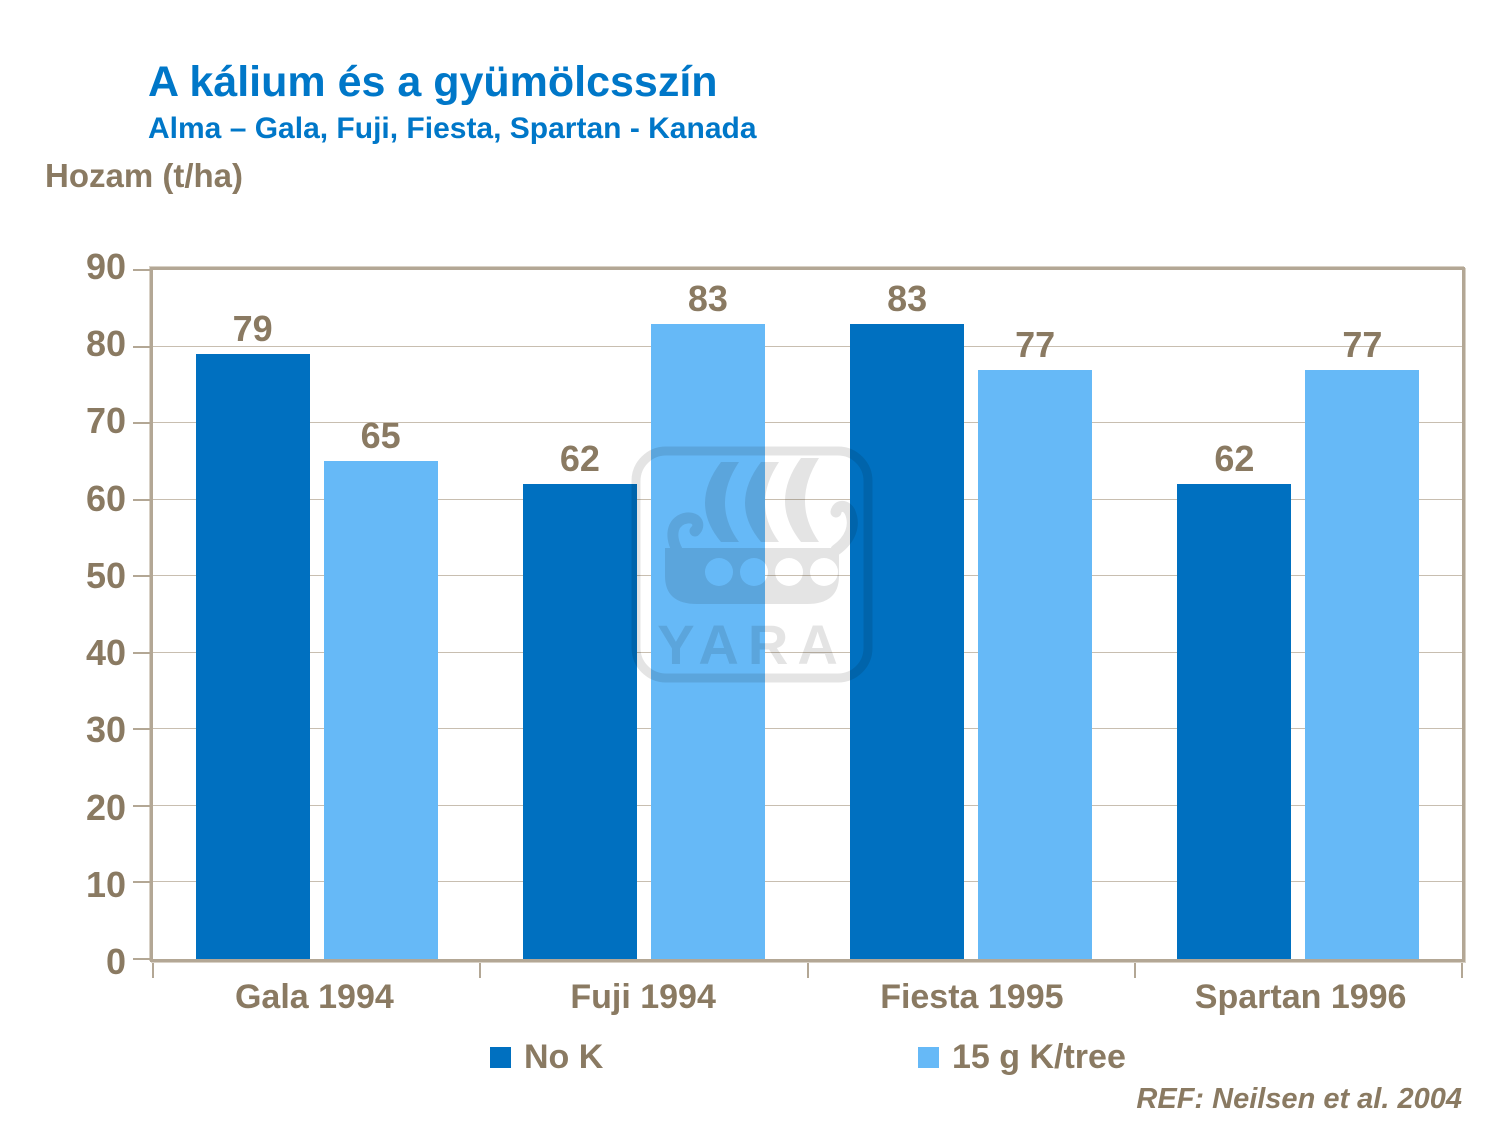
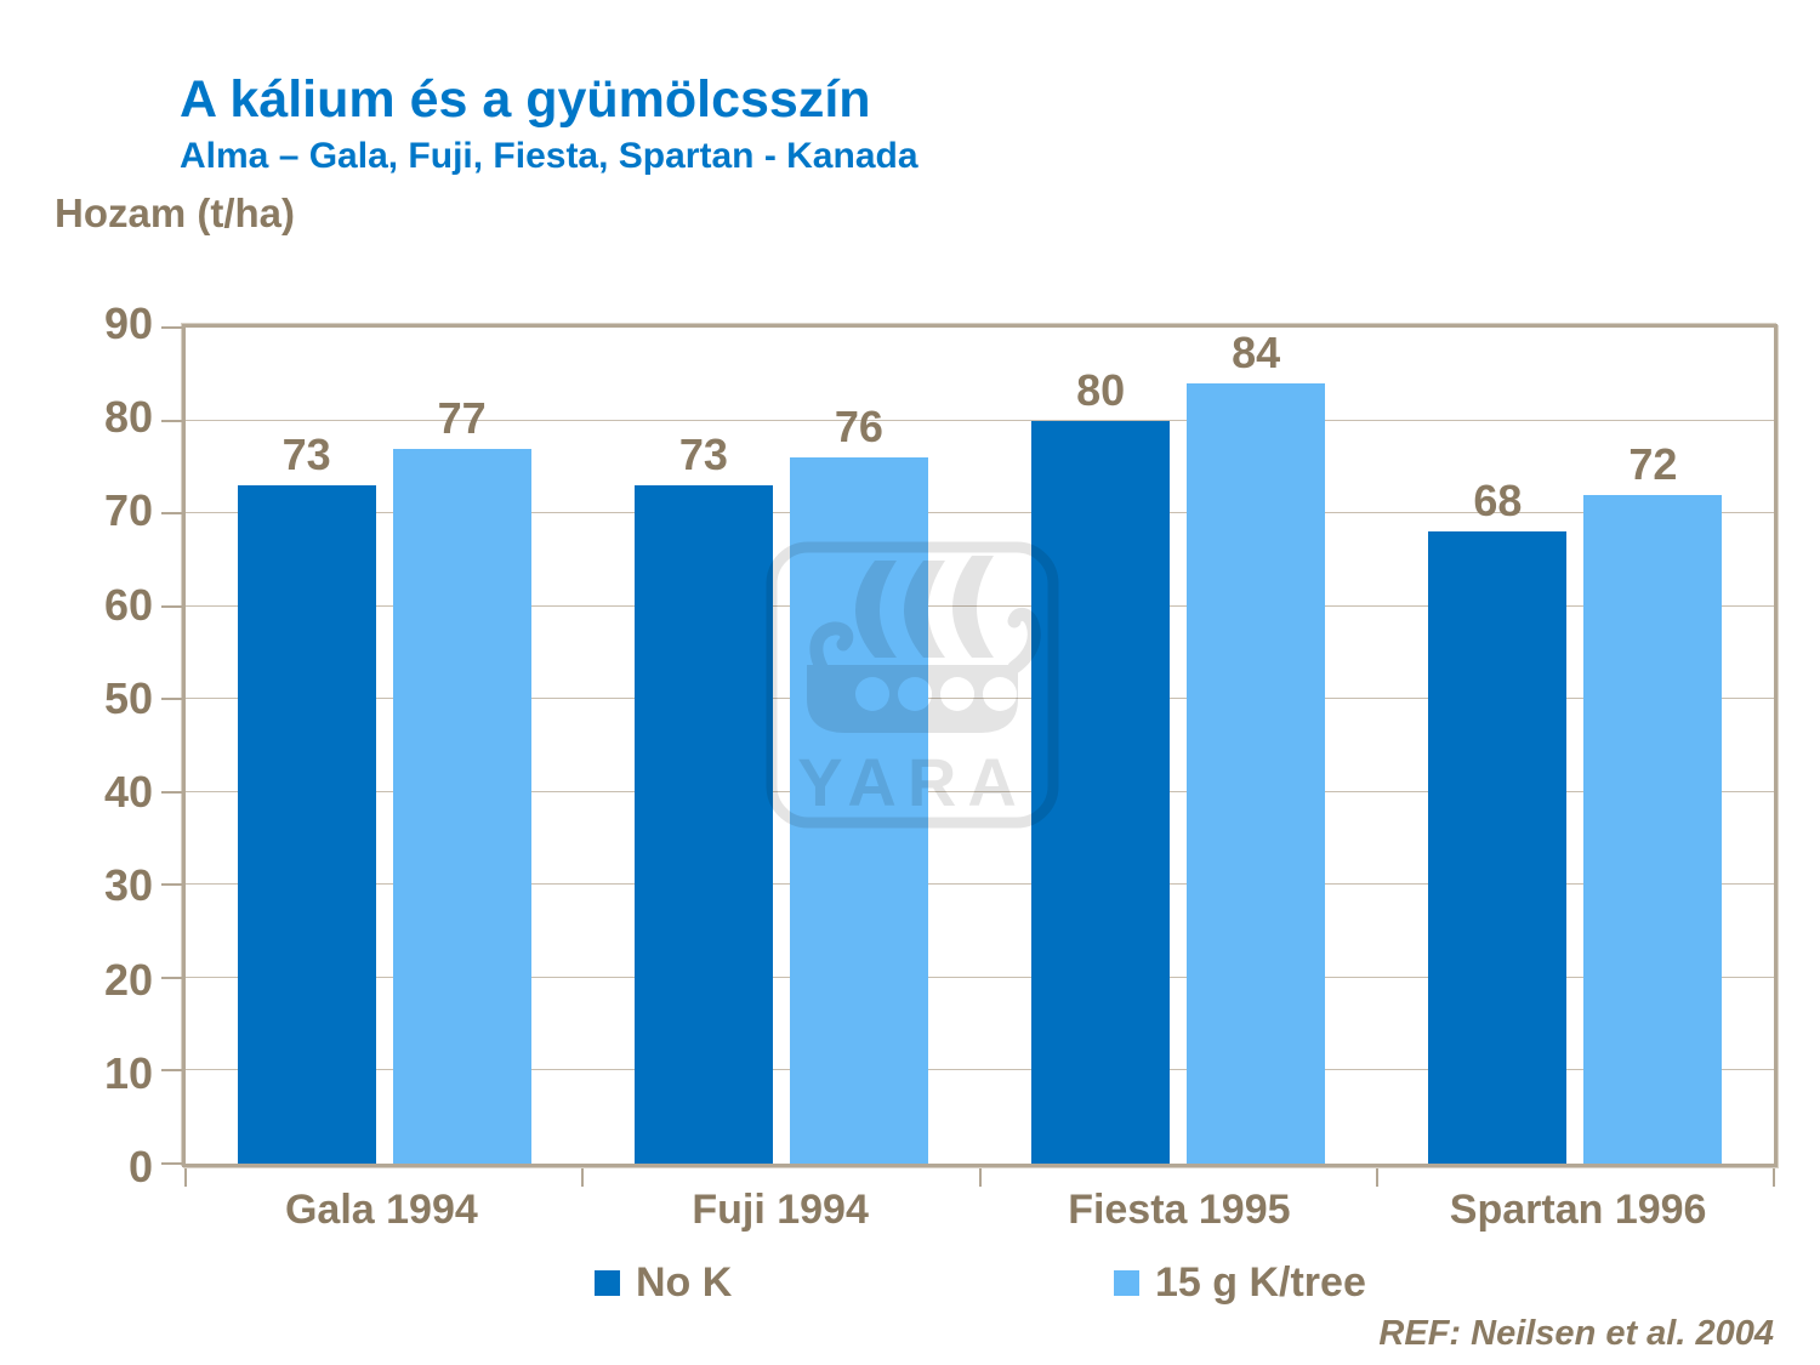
No K/Gala 1994: 79 -> 73
15 g K/tree/Gala 1994: 65 -> 77
No K/Fuji 1994: 62 -> 73
15 g K/tree/Fuji 1994: 83 -> 76
No K/Fiesta 1995: 83 -> 80
15 g K/tree/Fiesta 1995: 77 -> 84
No K/Spartan 1996: 62 -> 68
15 g K/tree/Spartan 1996: 77 -> 72
